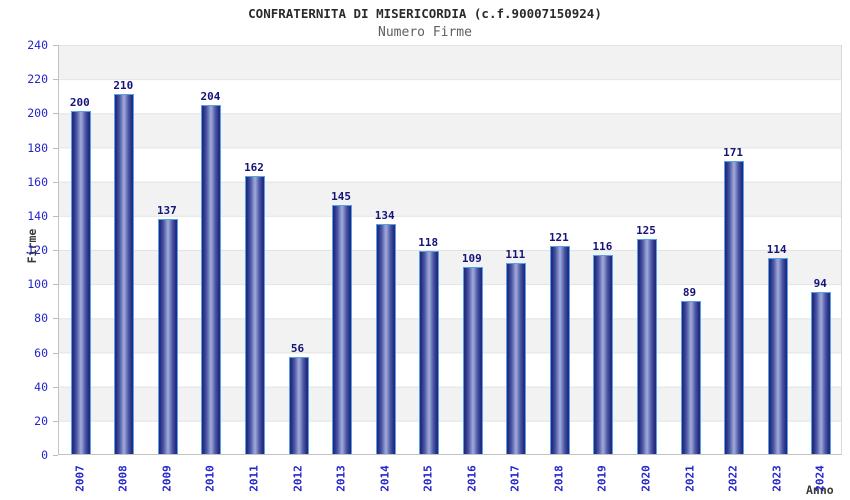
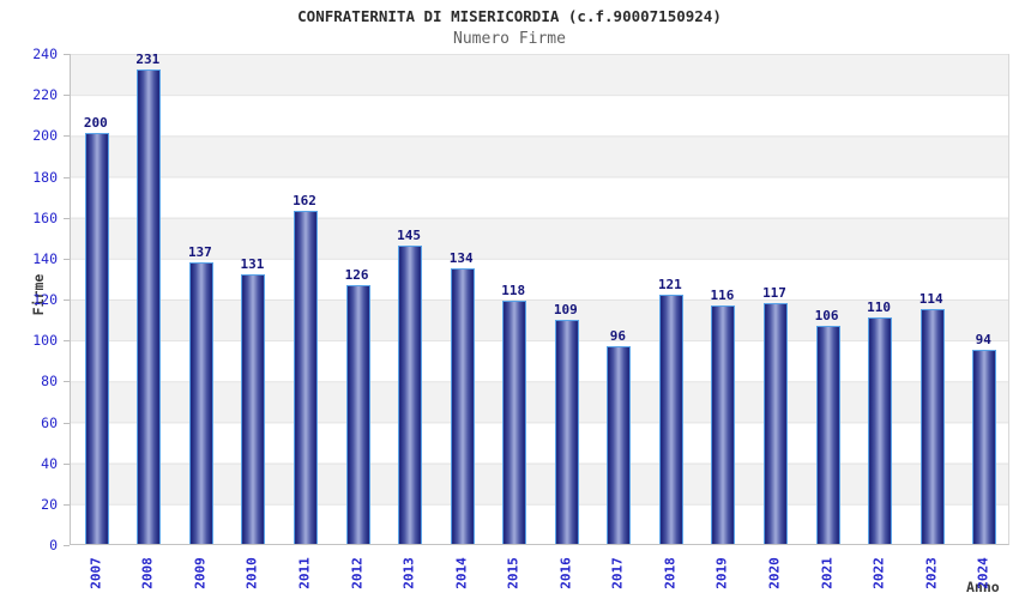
2008: 210 -> 231
2010: 204 -> 131
2012: 56 -> 126
2017: 111 -> 96
2020: 125 -> 117
2021: 89 -> 106
2022: 171 -> 110
